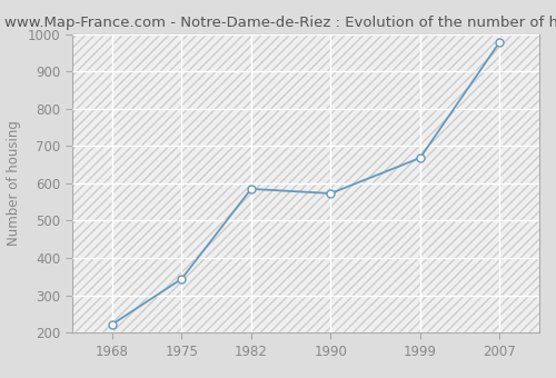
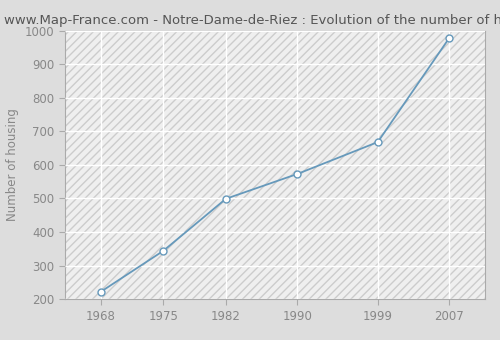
1982: 585 -> 499
